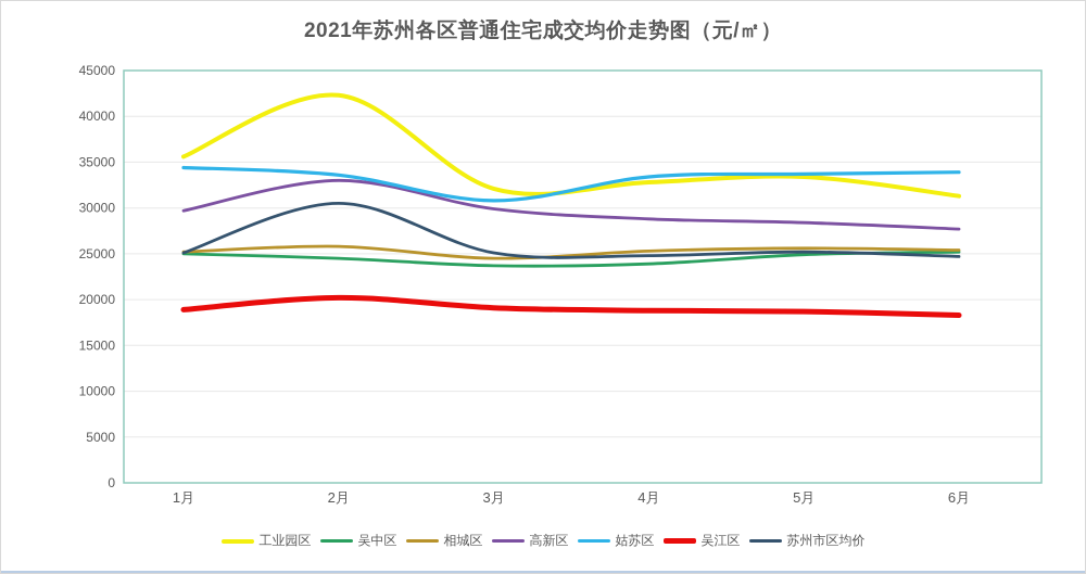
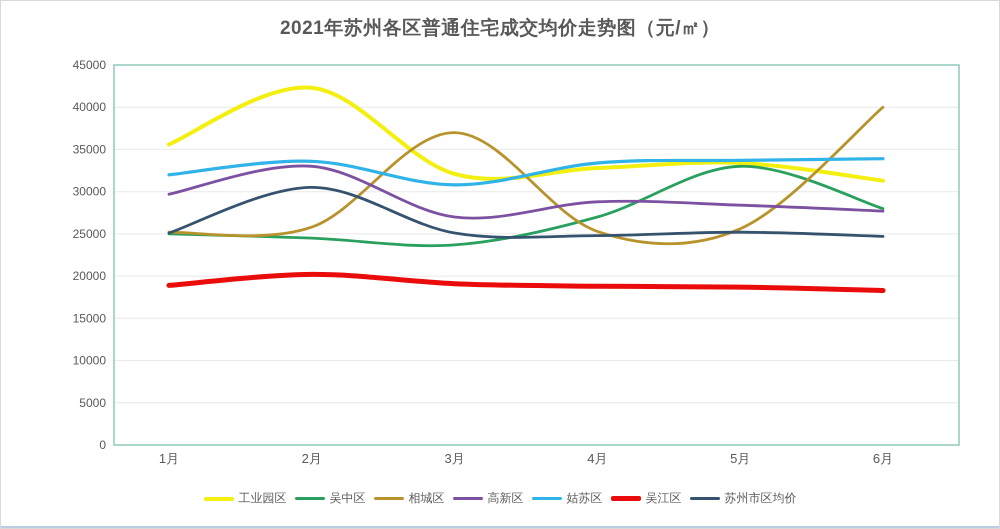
姑苏区/1月: 34000 -> 32000
相城区/3月: 24000 -> 37000
高新区/3月: 30000 -> 27000
吴中区/4月: 24000 -> 27000
吴中区/5月: 25000 -> 33000
吴中区/6月: 25000 -> 28000
相城区/6月: 25000 -> 40000
